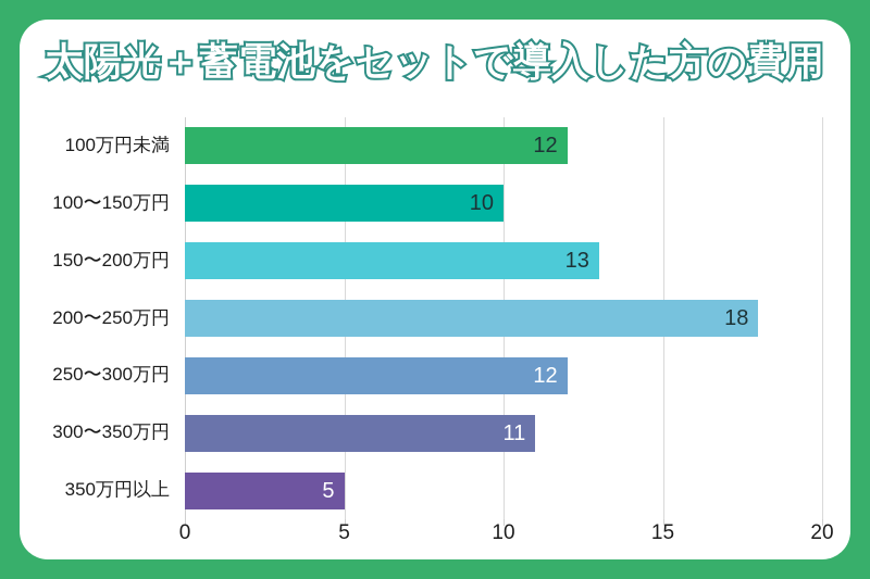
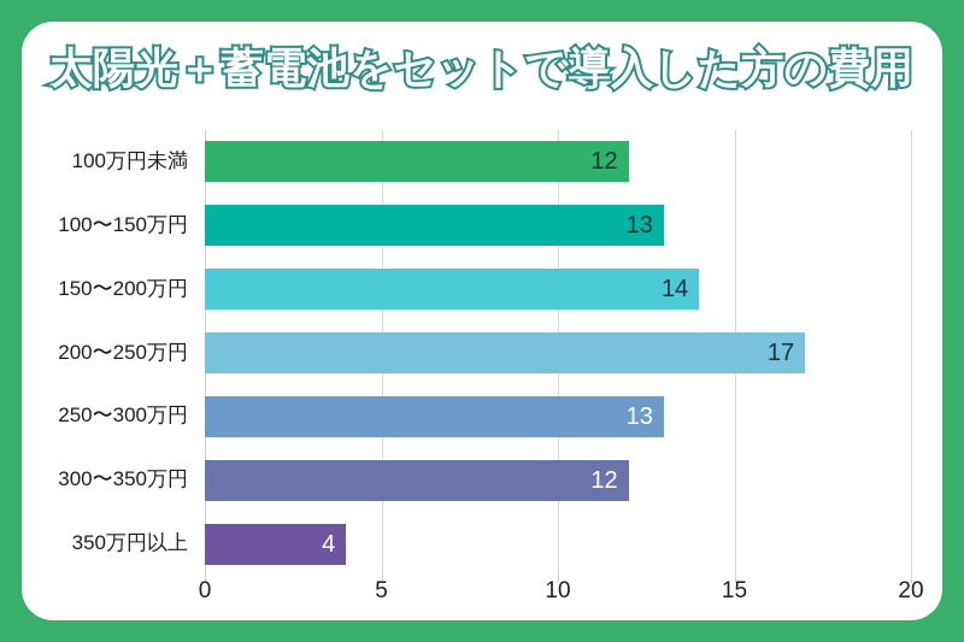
100〜150万円: 10 -> 13
150〜200万円: 13 -> 14
200〜250万円: 18 -> 17
250〜300万円: 12 -> 13
300〜350万円: 11 -> 12
350万円以上: 5 -> 4
